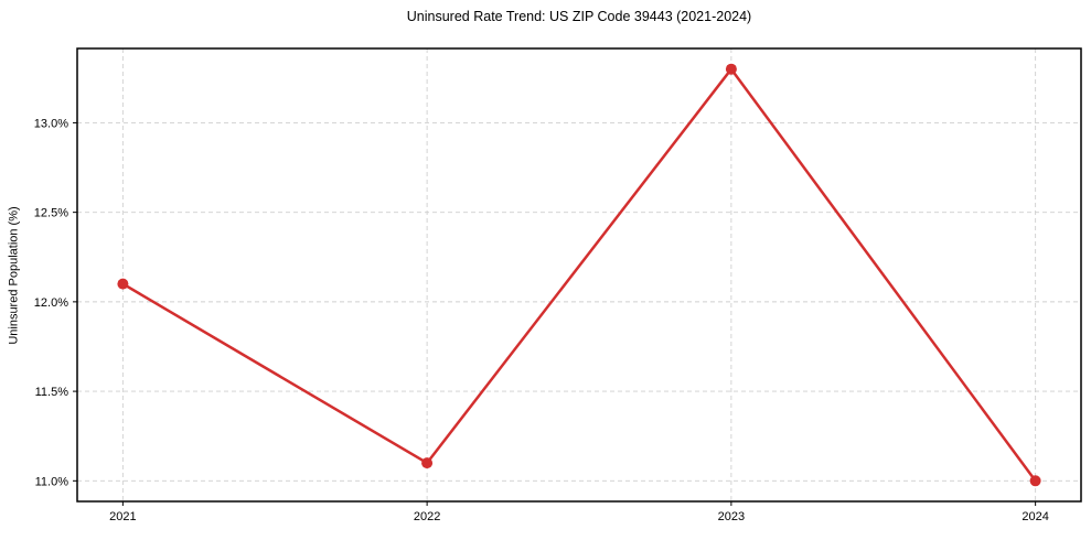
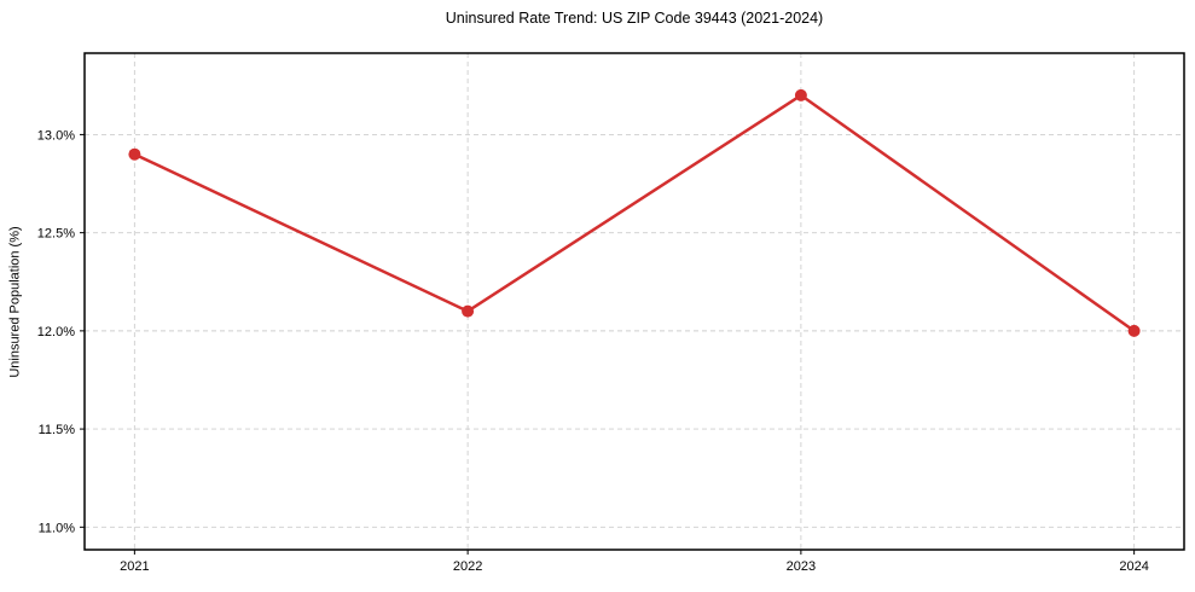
2021: 12.1% -> 12.9%
2022: 11.1% -> 12.1%
2023: 13.3% -> 13.2%
2024: 11.0% -> 12.0%
